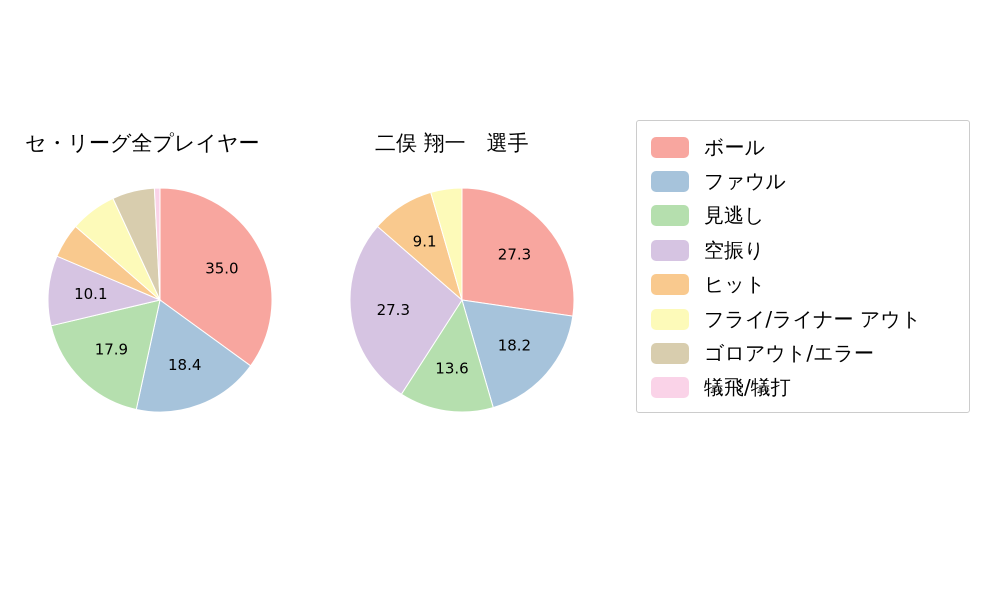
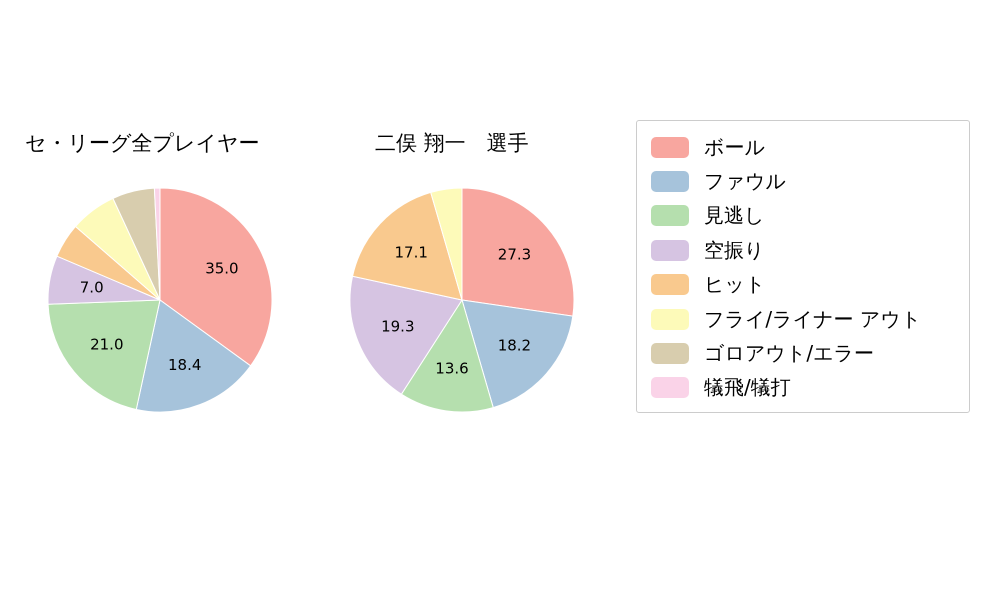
セ・リーグ全プレイヤー/見逃し: 17.9 -> 21.0
セ・リーグ全プレイヤー/空振り: 10.1 -> 7.0
二俣 翔一 選手/空振り: 27.3 -> 19.3
二俣 翔一 選手/ヒット: 9.1 -> 17.1
